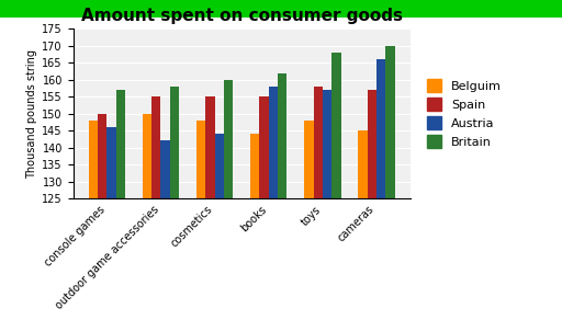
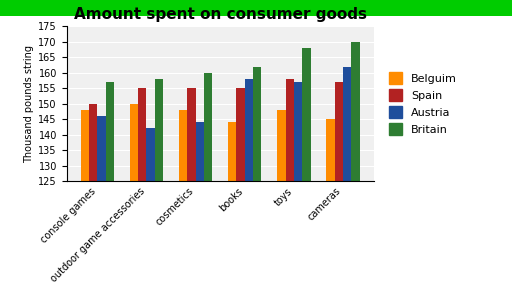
Austria/cameras: 166 -> 162
